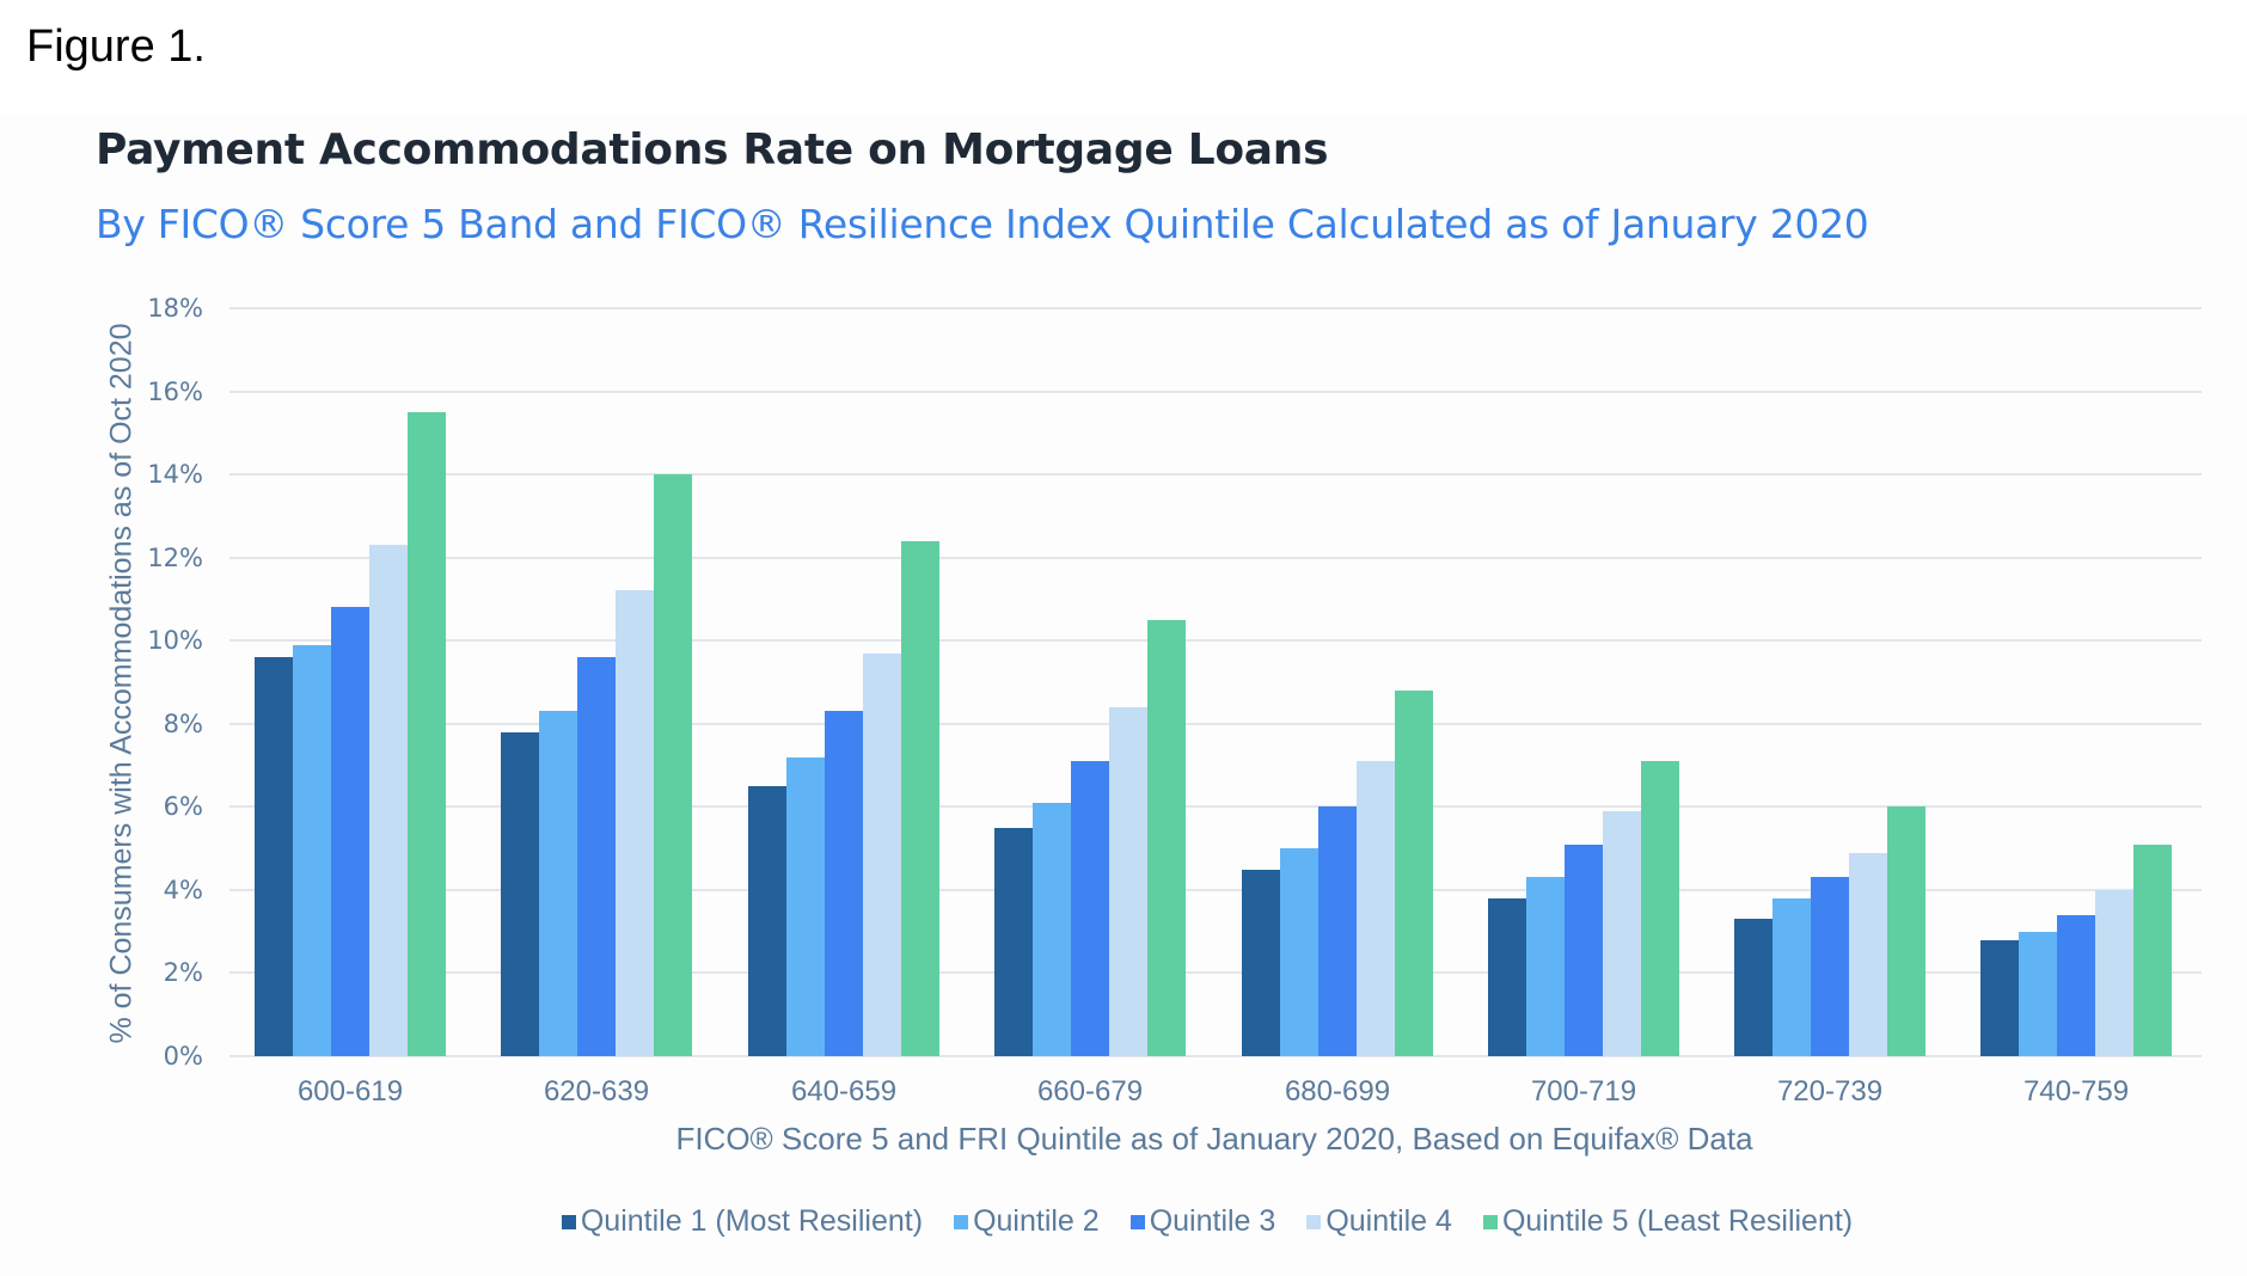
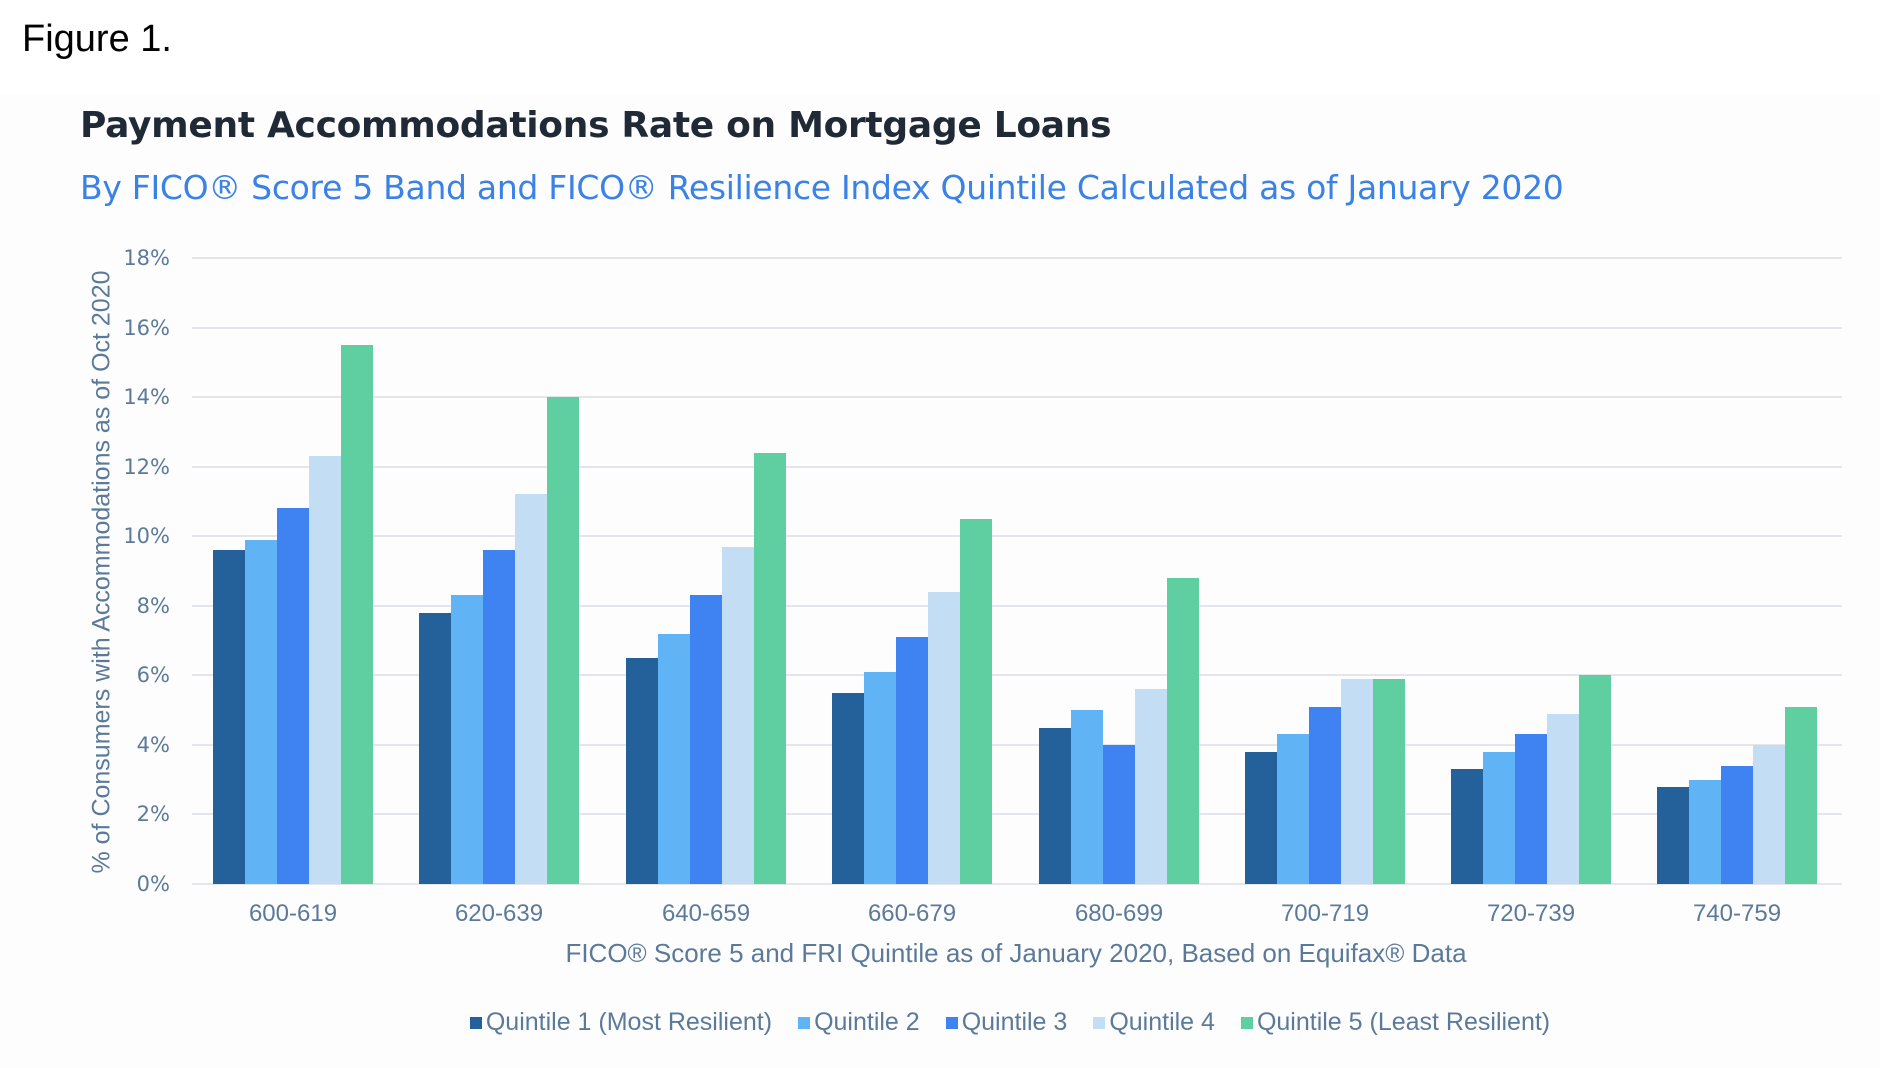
Quintile 3/680-699: 6.0% -> 4.0%
Quintile 4/680-699: 7.1% -> 5.6%
Quintile 5 (Least Resilient)/700-719: 7.1% -> 5.9%
